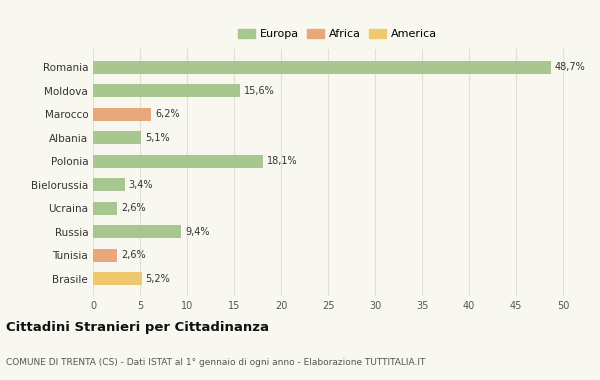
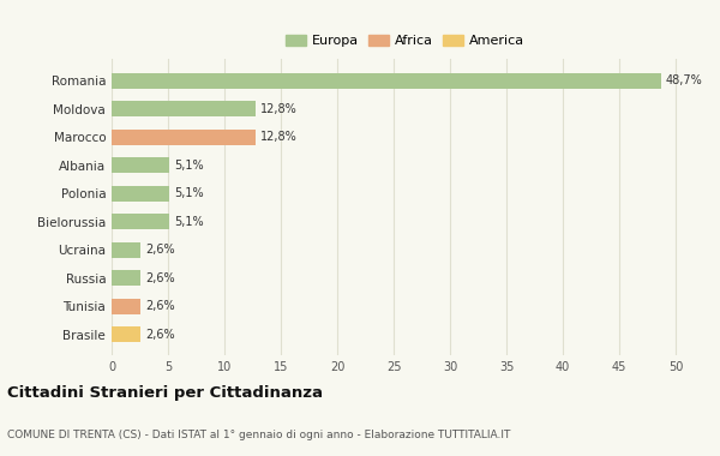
Moldova: 15,6% -> 12,8%
Marocco: 6,2% -> 12,8%
Polonia: 18,1% -> 5,1%
Bielorussia: 3,4% -> 5,1%
Russia: 9,4% -> 2,6%
Brasile: 5,2% -> 2,6%
